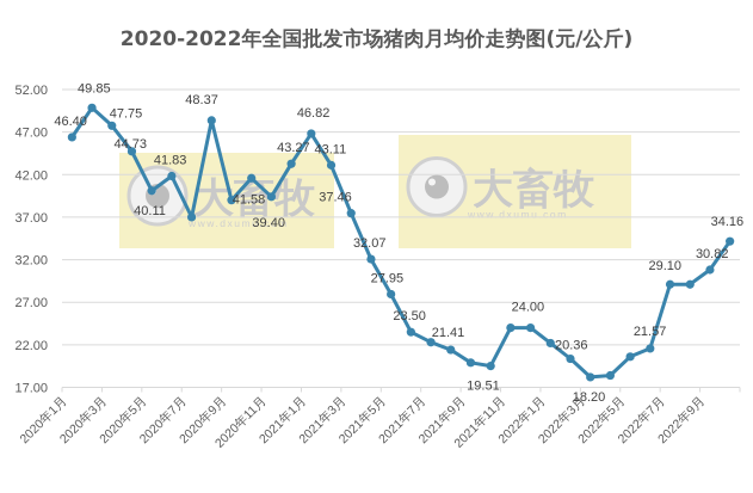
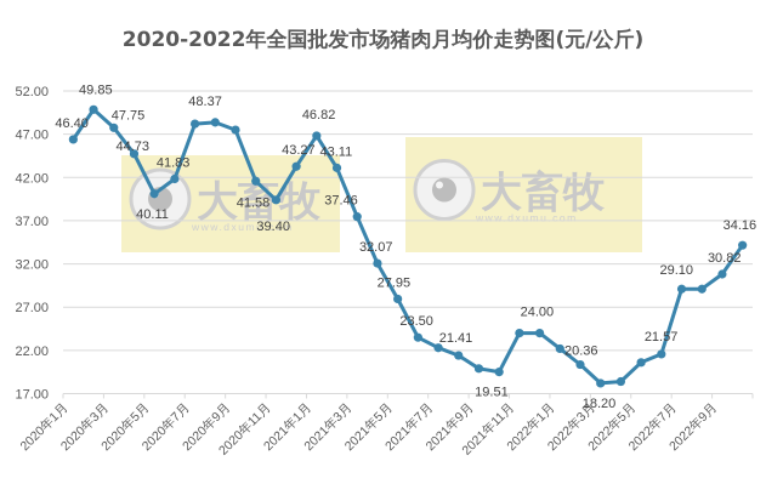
2020年7月: 37 -> 48
2020年9月: 39 -> 48
